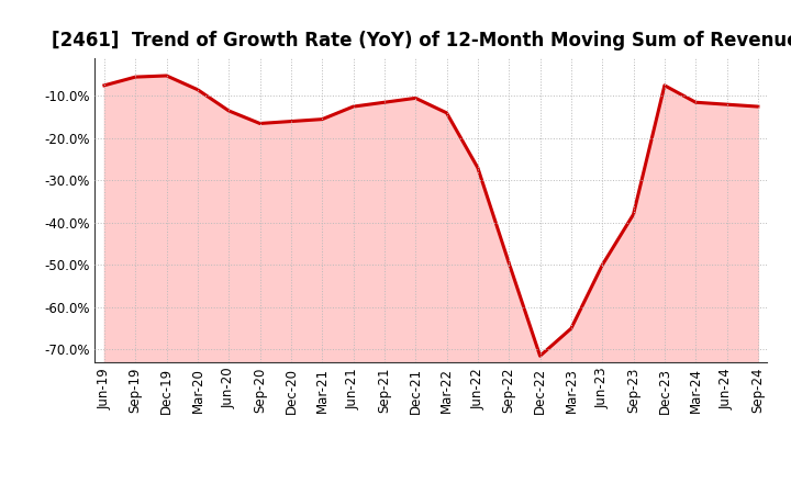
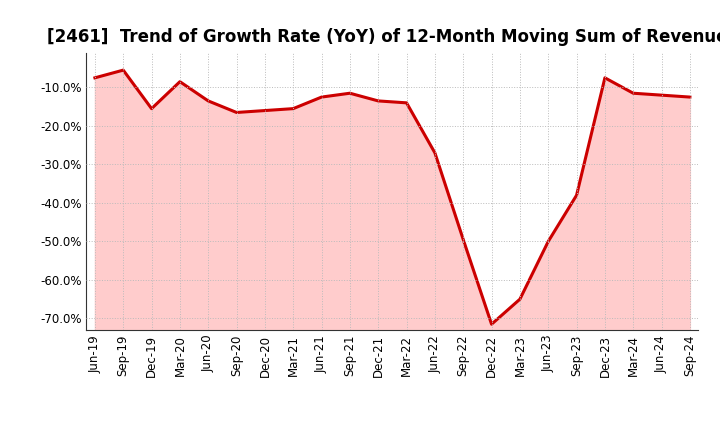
Dec-19: -5.2% -> -15.5%
Dec-21: -10.5% -> -13.5%
